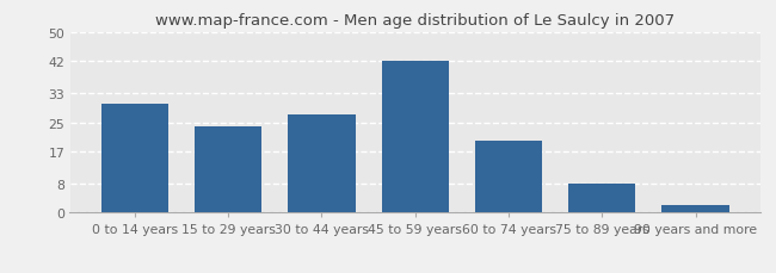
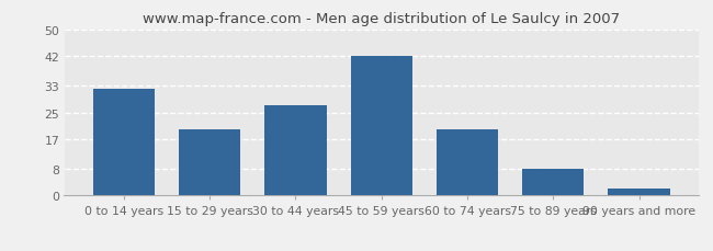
0 to 14 years: 30 -> 32
15 to 29 years: 24 -> 20
